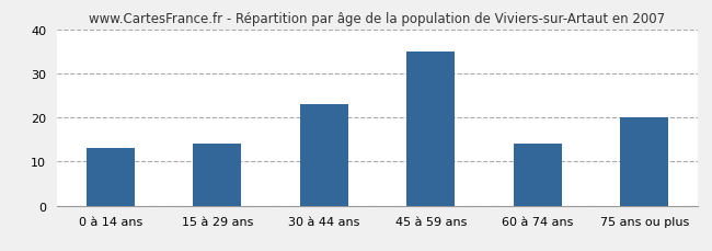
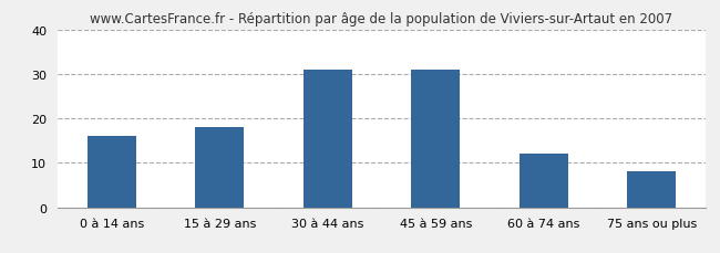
0 à 14 ans: 13 -> 16
15 à 29 ans: 14 -> 18
30 à 44 ans: 23 -> 31
45 à 59 ans: 35 -> 31
60 à 74 ans: 14 -> 12
75 ans ou plus: 20 -> 8
